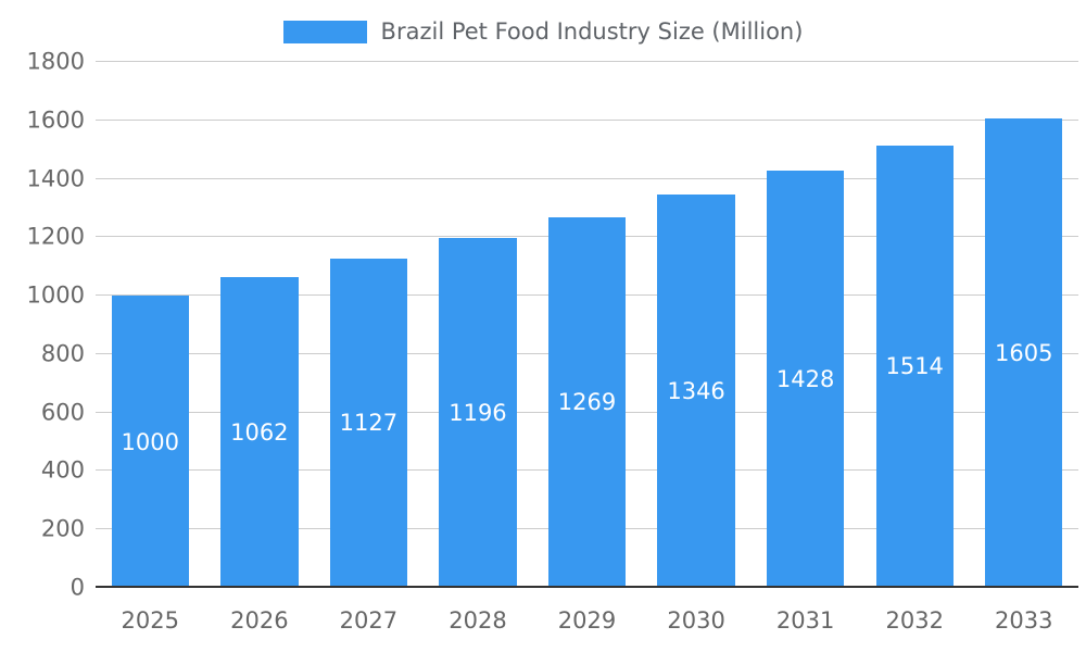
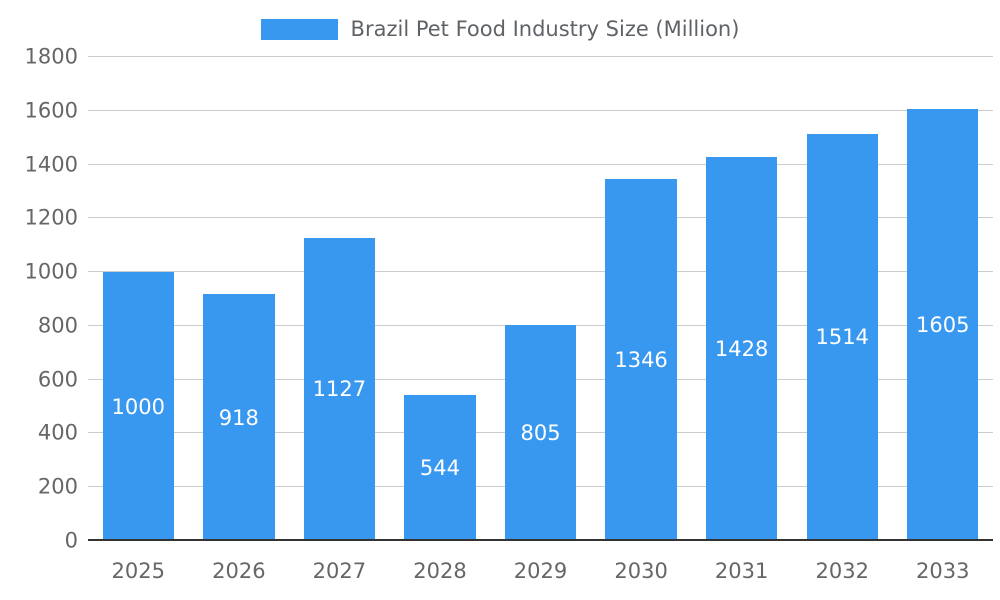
2026: 1062 -> 918
2028: 1196 -> 544
2029: 1269 -> 805
